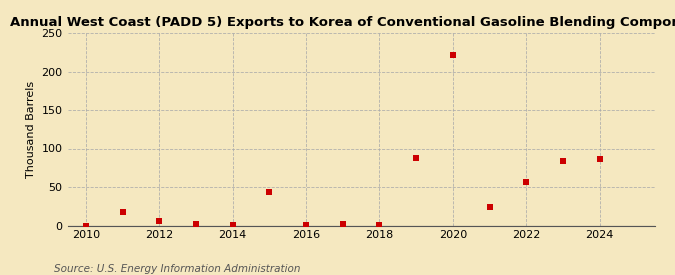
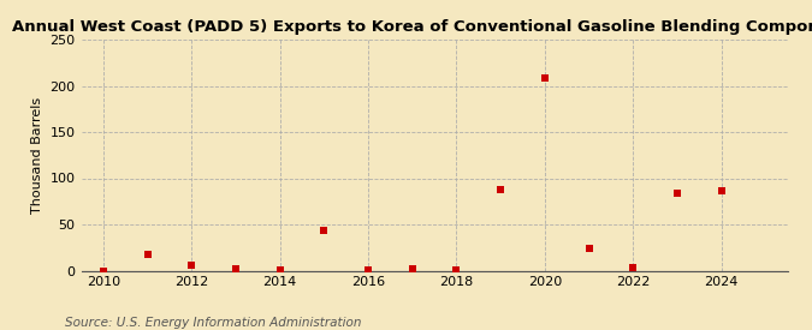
2020: 222 -> 208
2022: 56 -> 3
